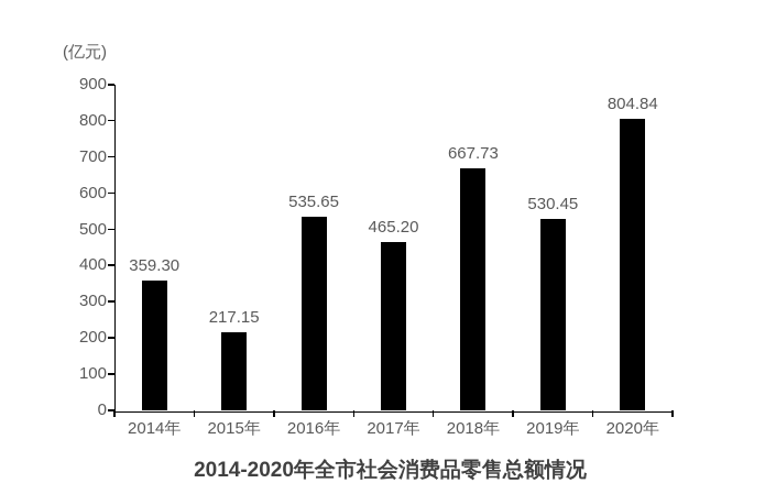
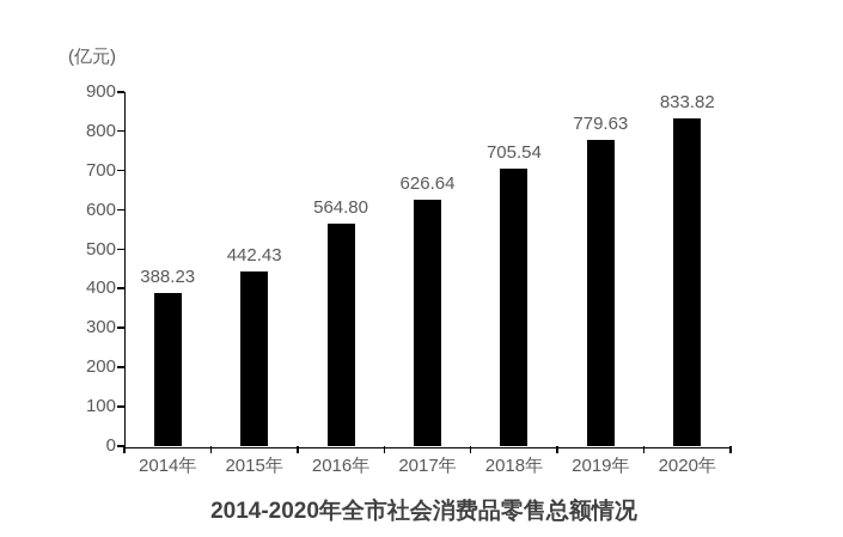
2014年: 359.30 -> 388.23
2015年: 217.15 -> 442.43
2016年: 535.65 -> 564.80
2017年: 465.20 -> 626.64
2018年: 667.73 -> 705.54
2019年: 530.45 -> 779.63
2020年: 804.84 -> 833.82
